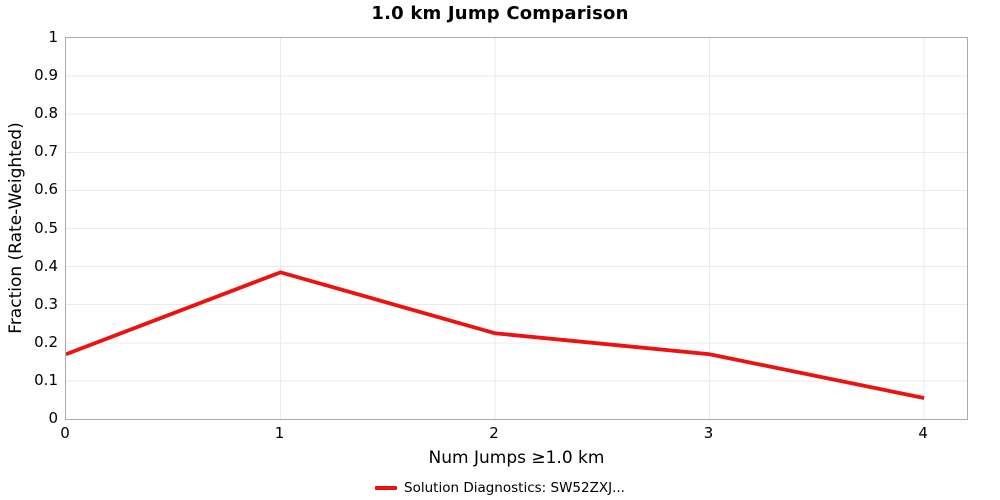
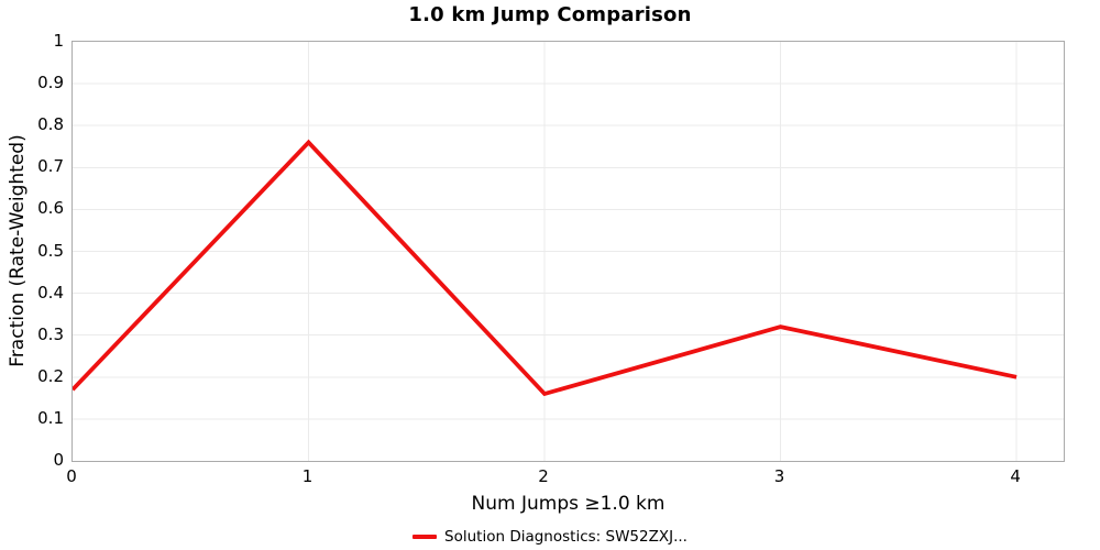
1: 0.39 -> 0.76
2: 0.23 -> 0.16
3: 0.17 -> 0.32
4: 0.06 -> 0.20
